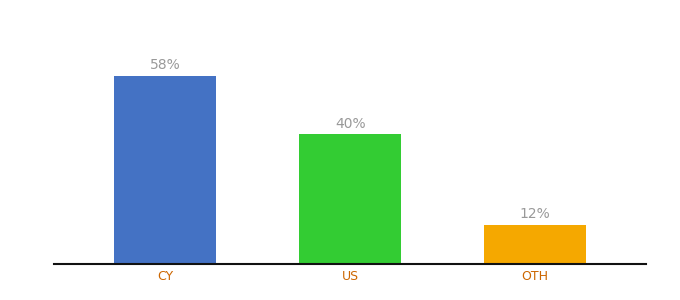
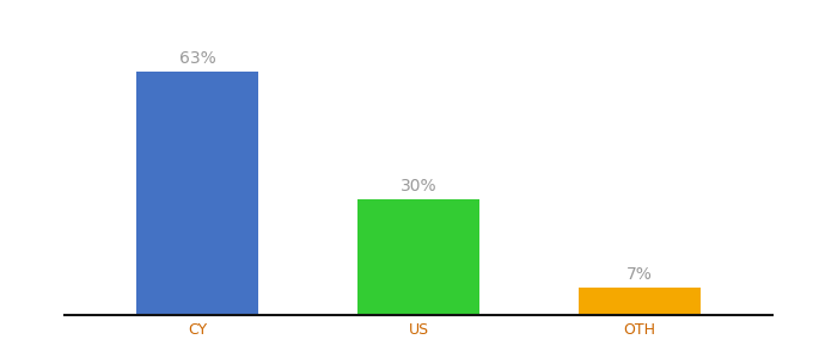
CY: 58% -> 63%
US: 40% -> 30%
OTH: 12% -> 7%
